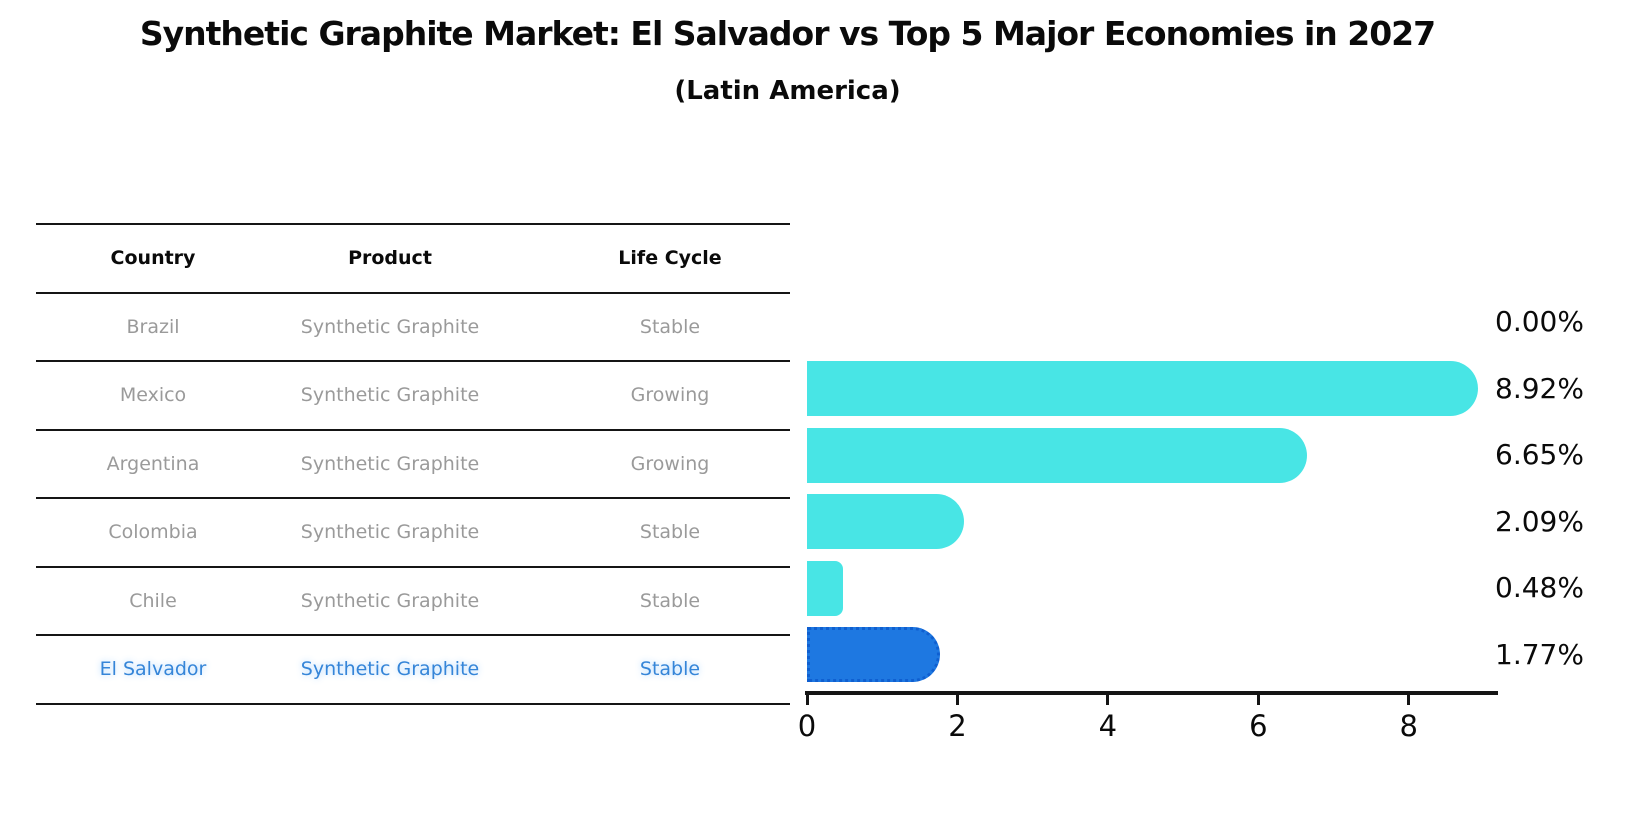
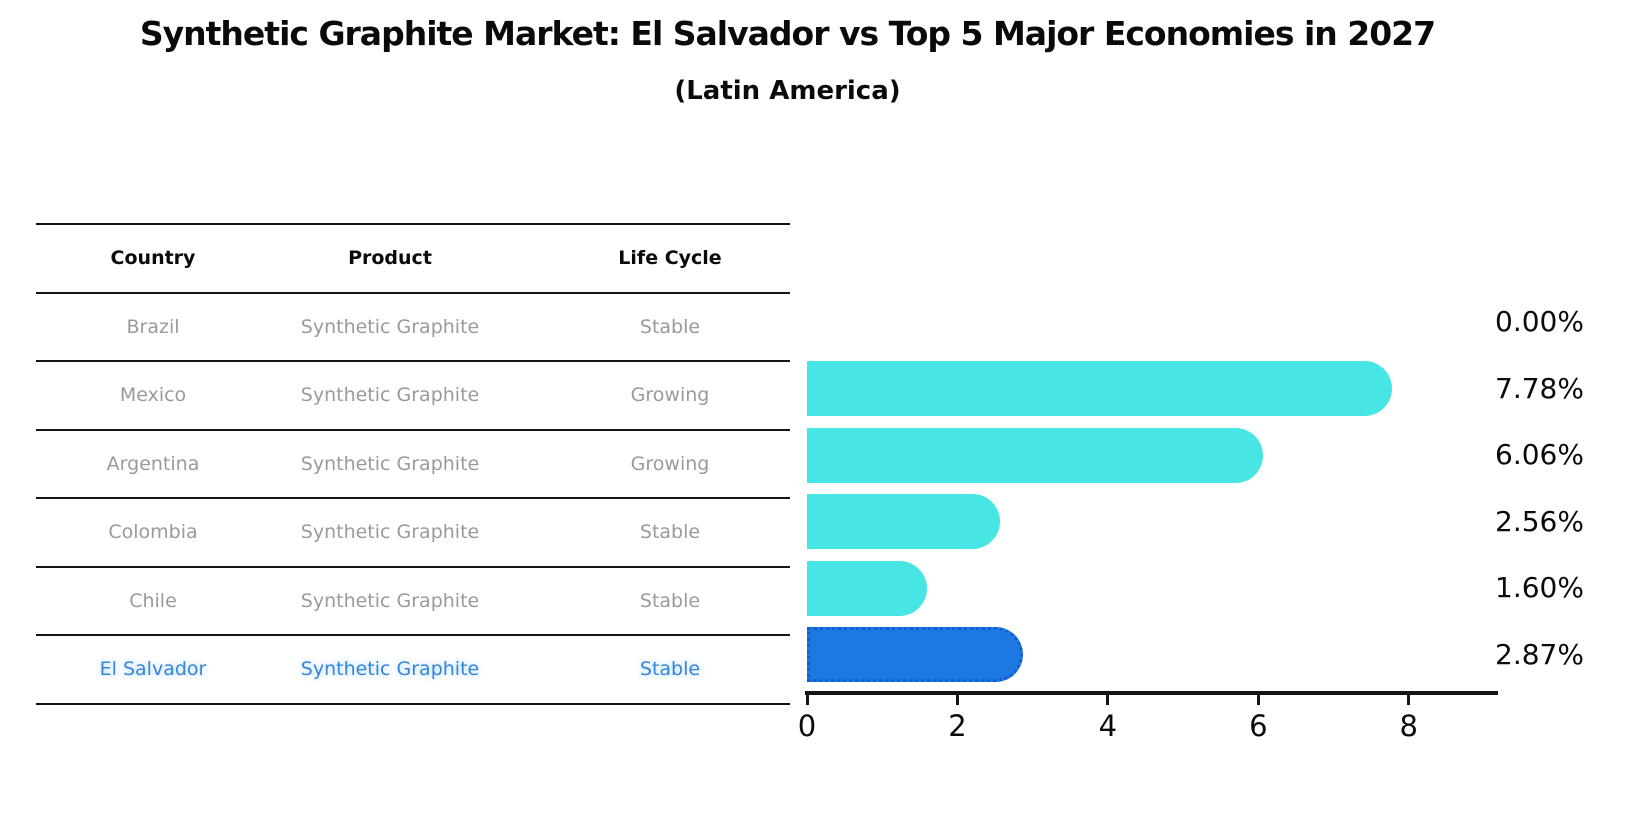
Mexico: 8.92% -> 7.78%
Argentina: 6.65% -> 6.06%
Colombia: 2.09% -> 2.56%
Chile: 0.48% -> 1.60%
El Salvador: 1.77% -> 2.87%
